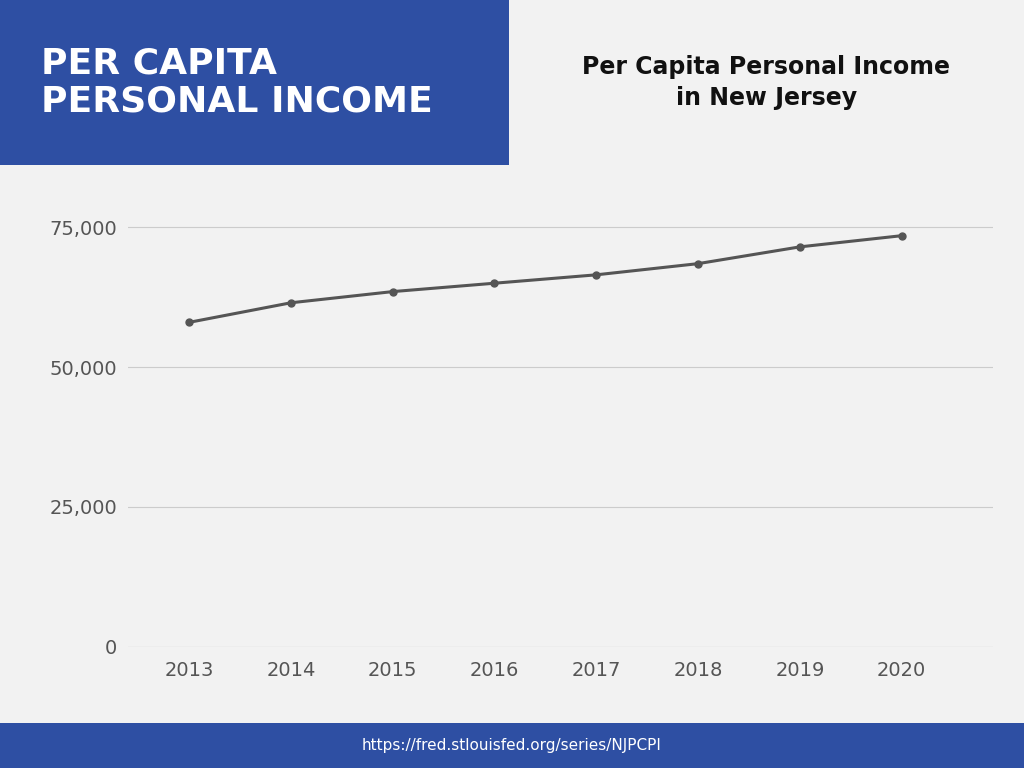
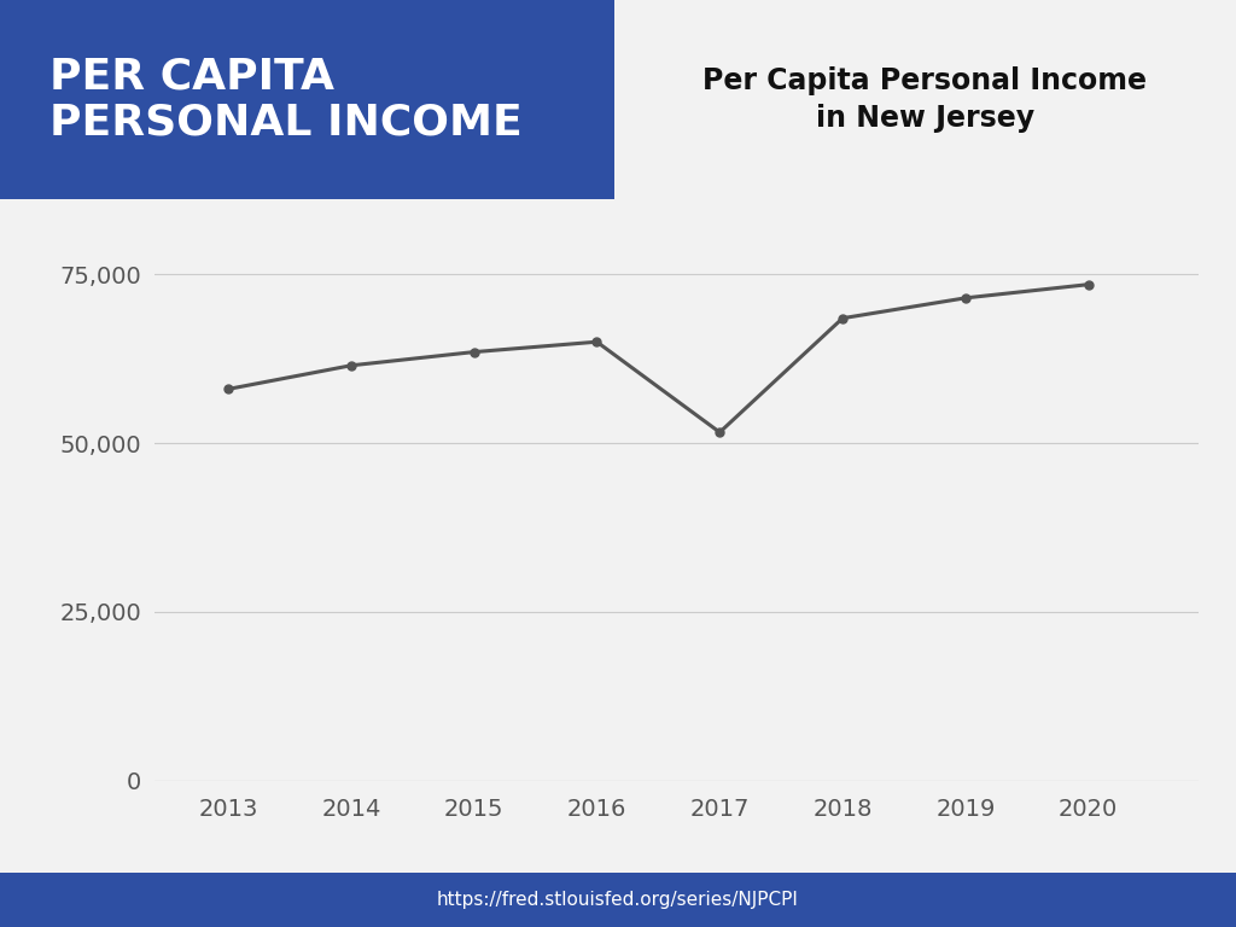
2017: 66,500 -> 51,600
